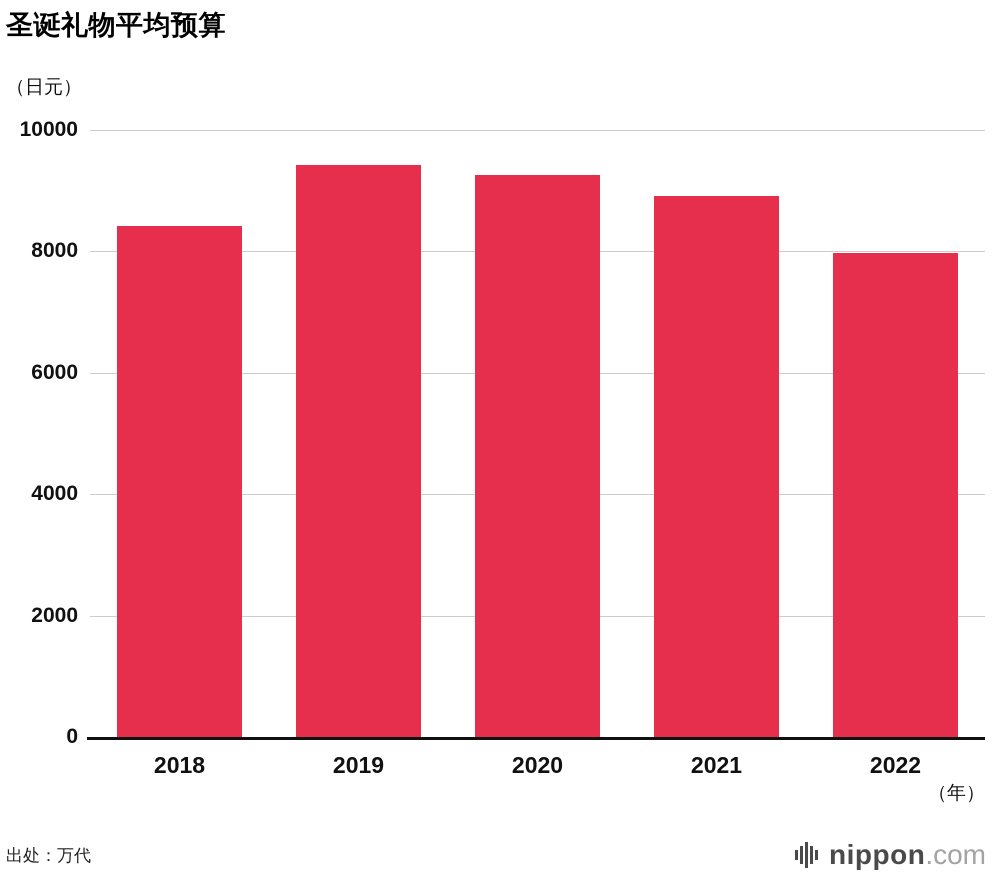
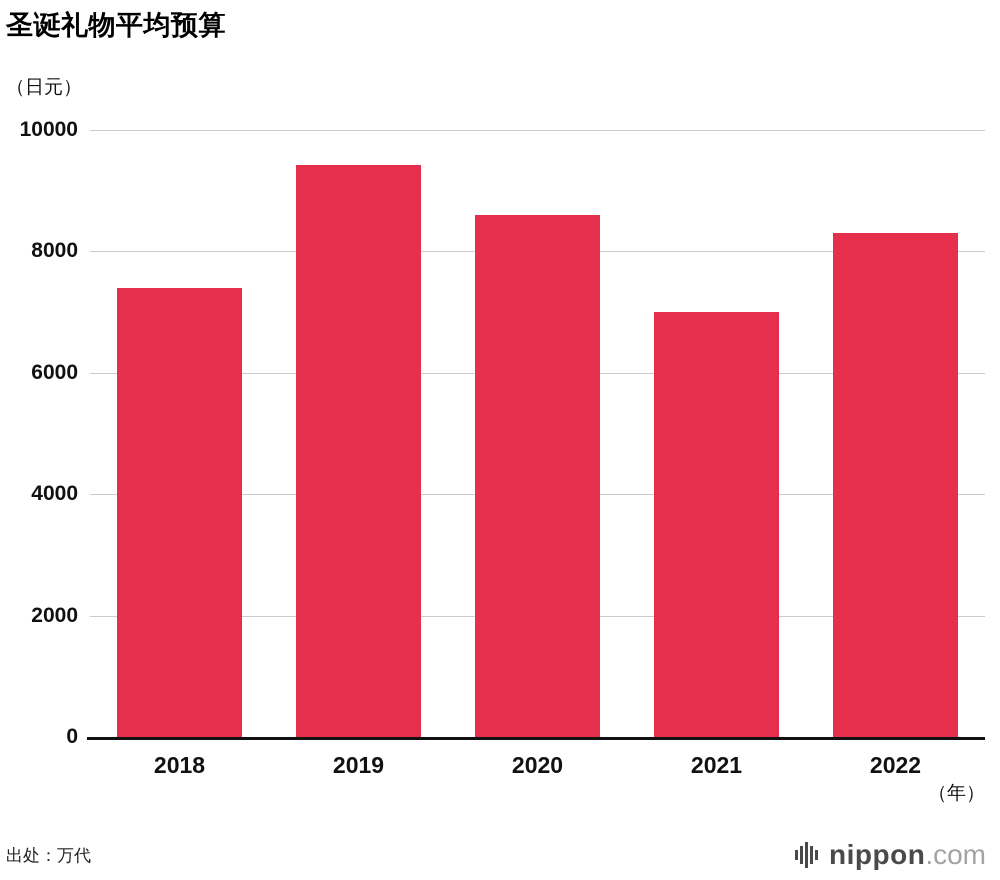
2018: 8400 -> 7400
2020: 9300 -> 8600
2021: 8900 -> 7000
2022: 8000 -> 8300
